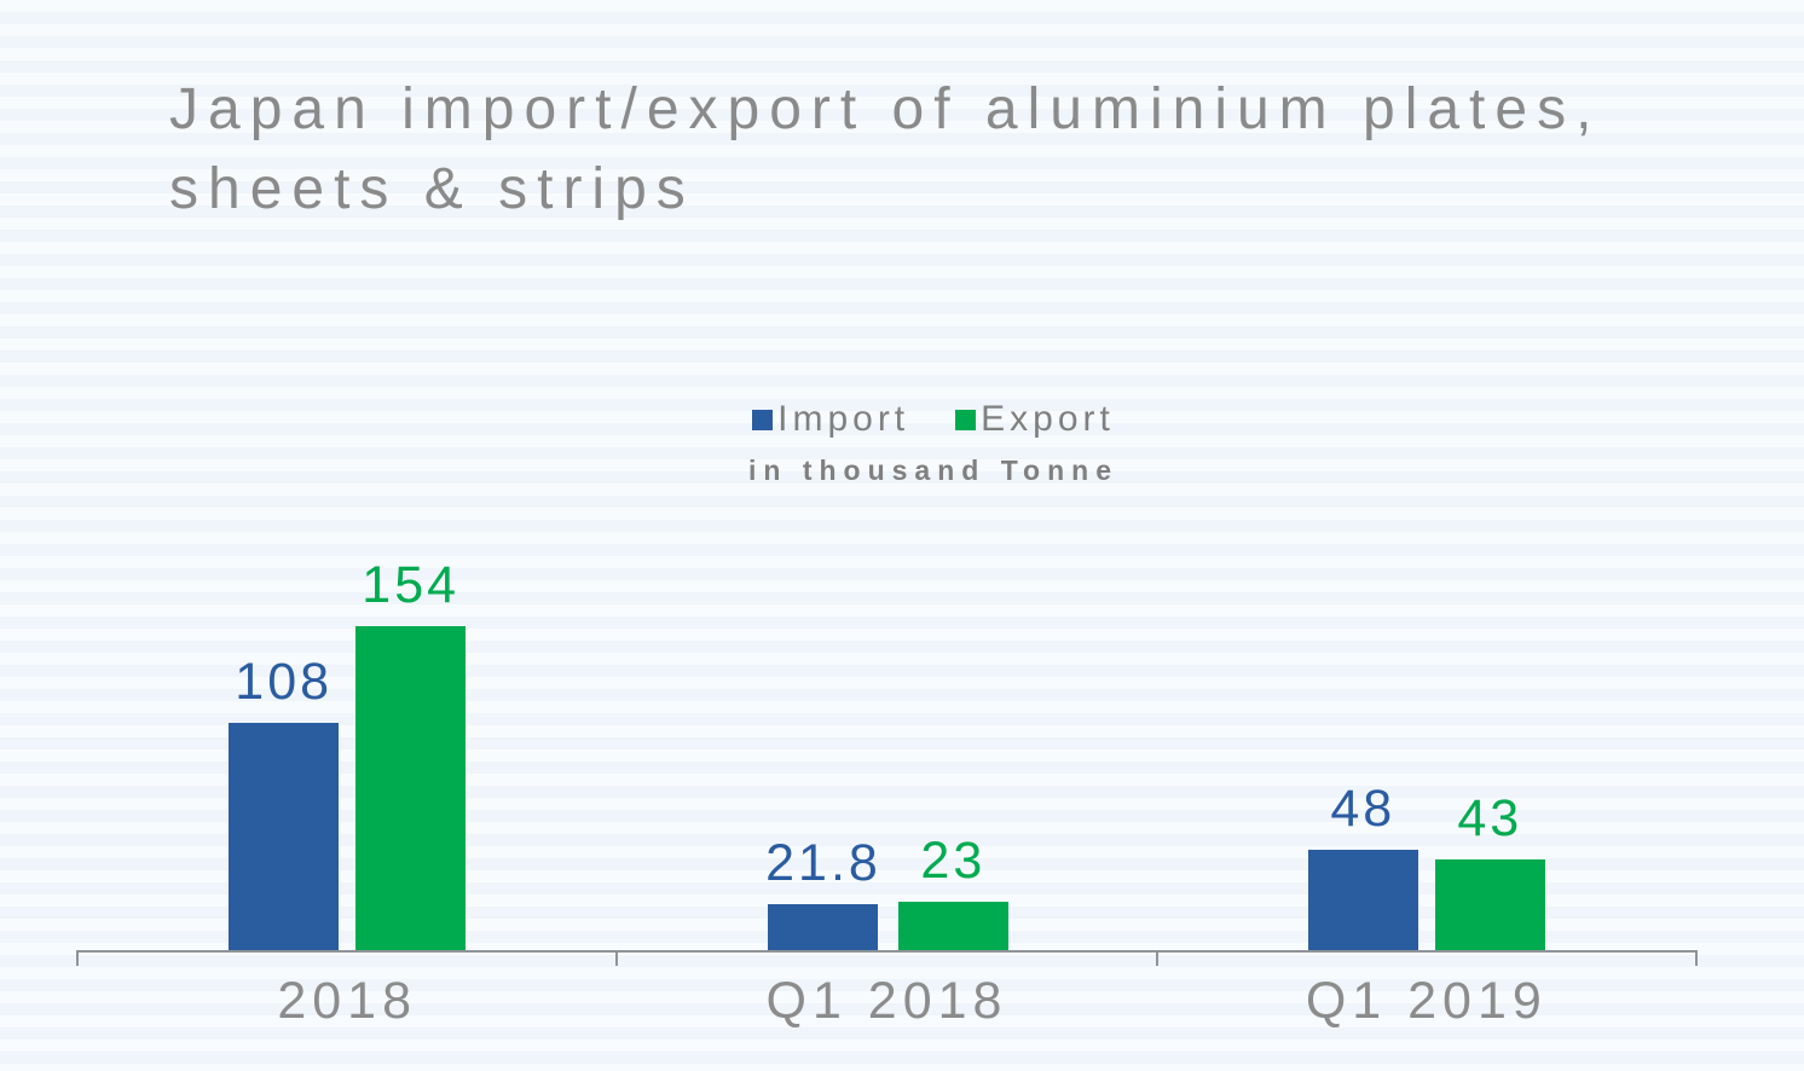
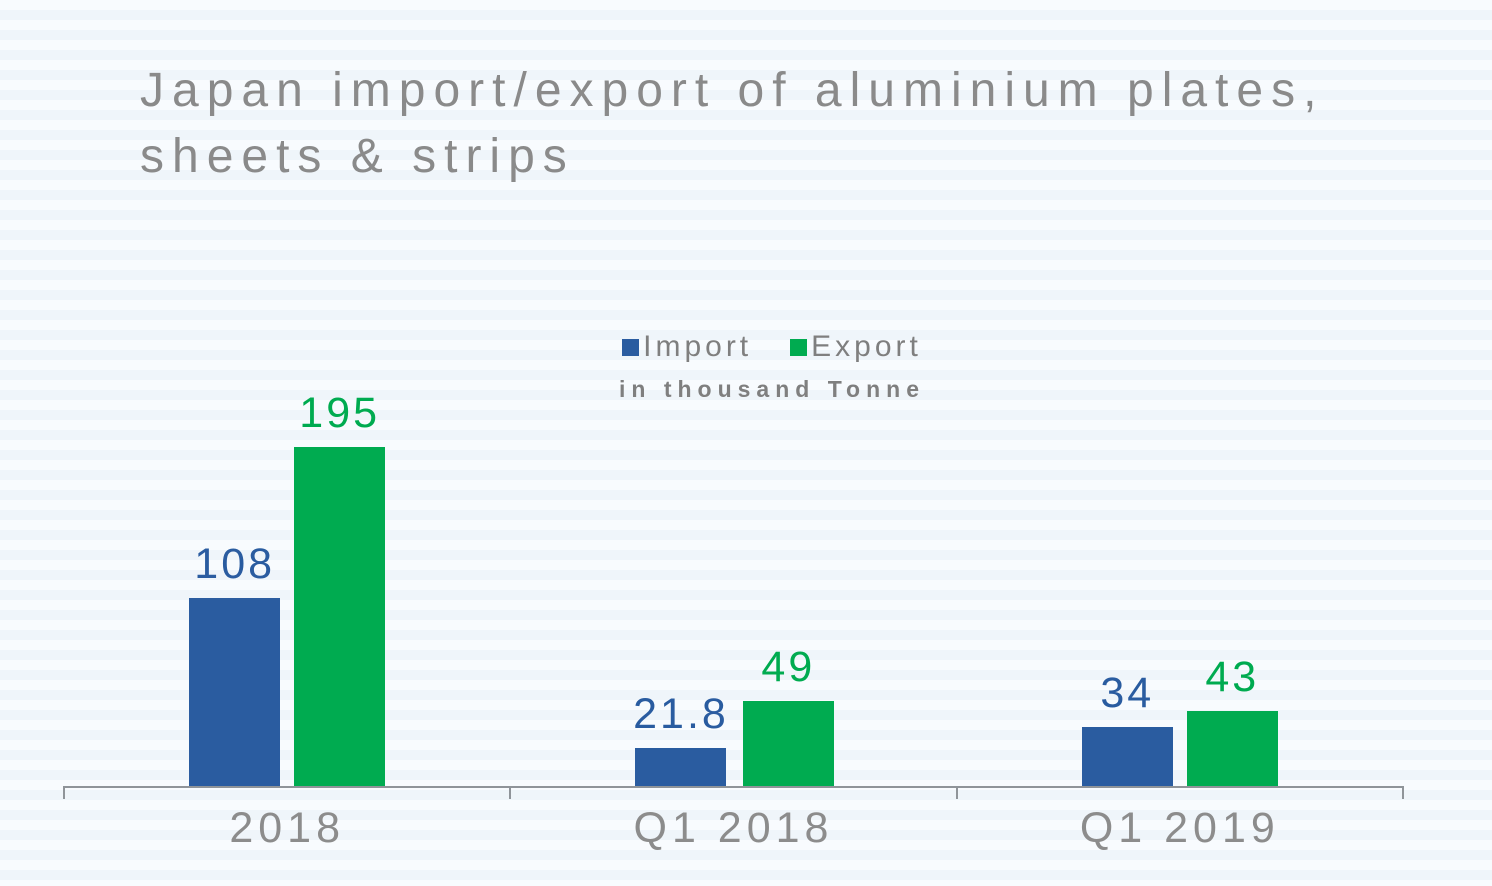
Export/2018: 154 -> 195
Export/Q1 2018: 23 -> 49
Import/Q1 2019: 48 -> 34
